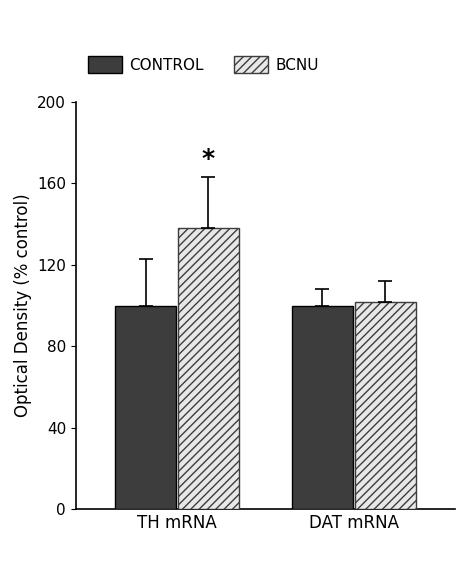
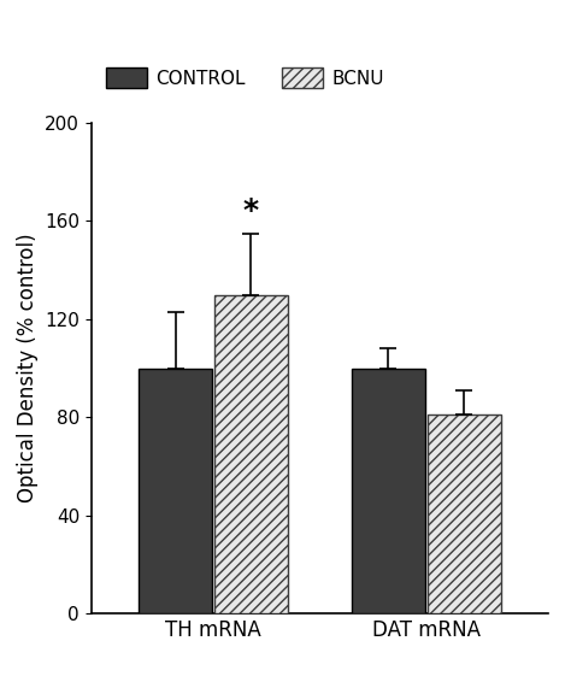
BCNU/TH mRNA: 138 -> 130
BCNU/DAT mRNA: 102 -> 81
